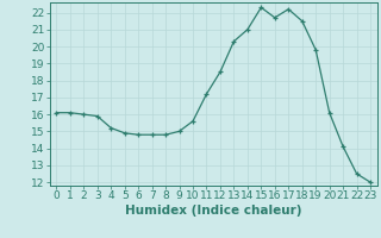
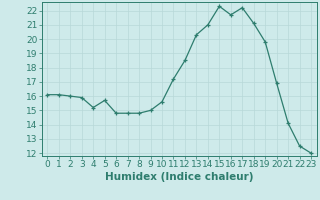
5: 14.9 -> 15.7
18: 21.5 -> 21.1
20: 16.1 -> 16.9
